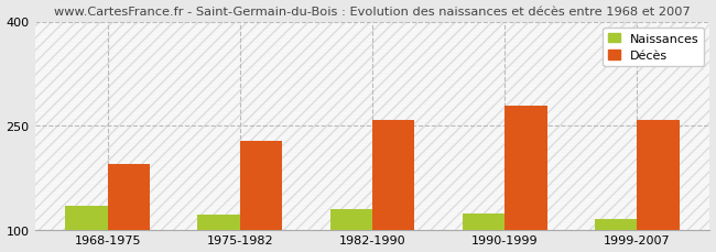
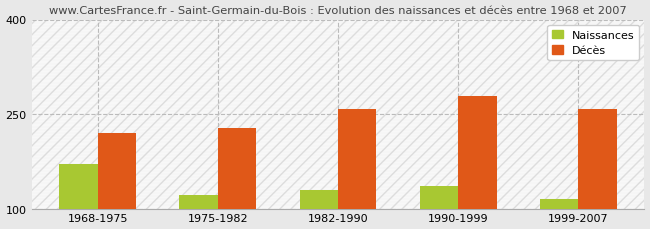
Naissances/1968-1975: 135 -> 170
Décès/1968-1975: 195 -> 220
Naissances/1990-1999: 123 -> 136
